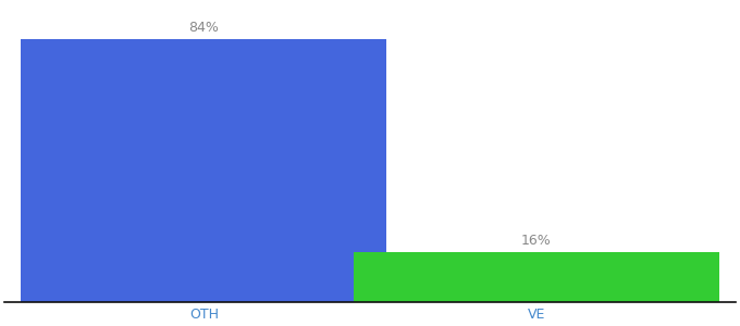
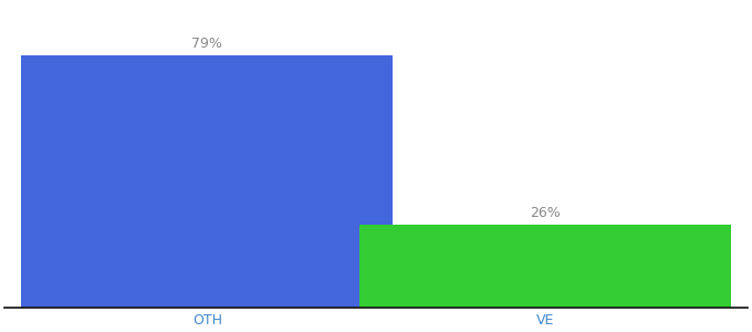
OTH: 84% -> 79%
VE: 16% -> 26%
